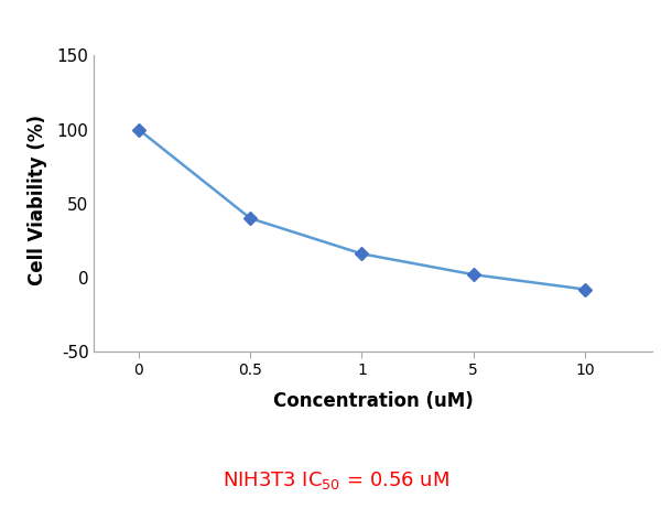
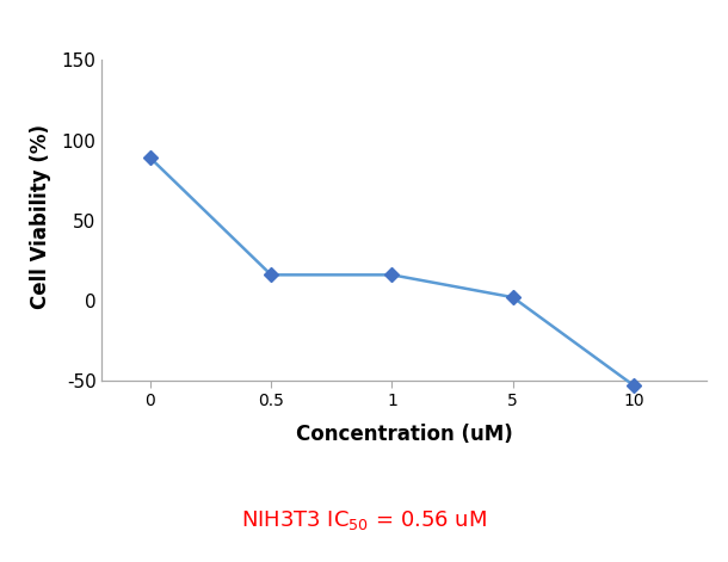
0: 100 -> 89
0.5: 40 -> 16
10: -8 -> -53
